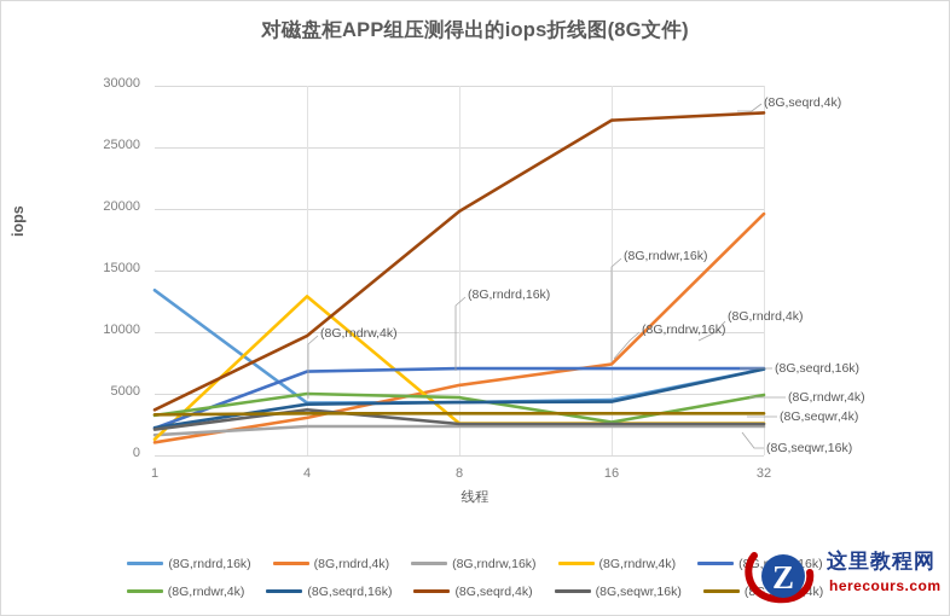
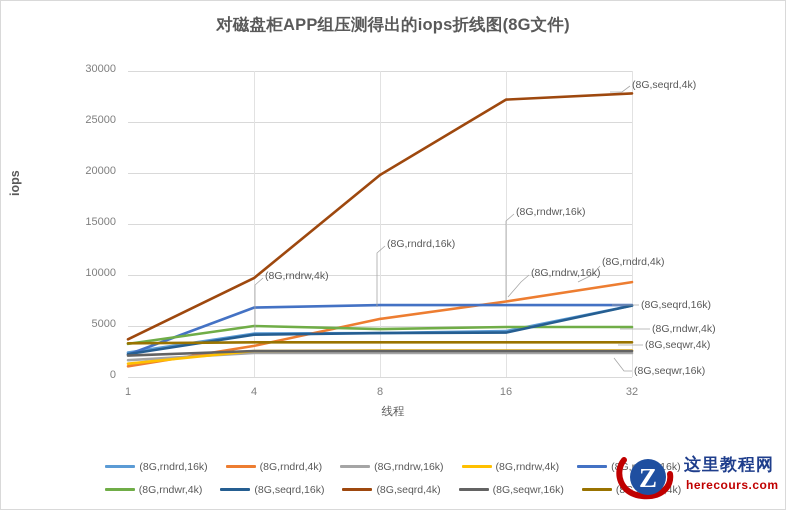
(8G,rndrd,16k)/1: 13400 -> 2400
(8G,rndrw,4k)/4: 12900 -> 2600
(8G,seqwr,16k)/4: 3700 -> 2600
(8G,rndwr,4k)/16: 2700 -> 4900
(8G,rndrd,4k)/32: 19600 -> 9300
